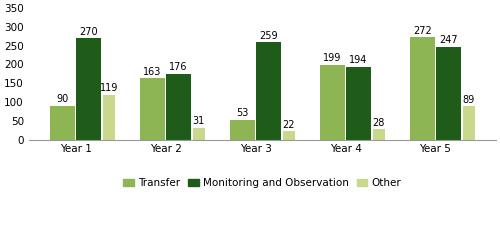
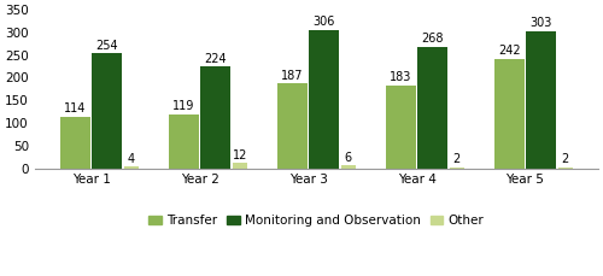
Transfer/Year 1: 90 -> 114
Monitoring and Observation/Year 1: 270 -> 254
Other/Year 1: 119 -> 4
Transfer/Year 2: 163 -> 119
Monitoring and Observation/Year 2: 176 -> 224
Other/Year 2: 31 -> 12
Transfer/Year 3: 53 -> 187
Monitoring and Observation/Year 3: 259 -> 306
Other/Year 3: 22 -> 6
Transfer/Year 4: 199 -> 183
Monitoring and Observation/Year 4: 194 -> 268
Other/Year 4: 28 -> 2
Transfer/Year 5: 272 -> 242
Monitoring and Observation/Year 5: 247 -> 303
Other/Year 5: 89 -> 2
